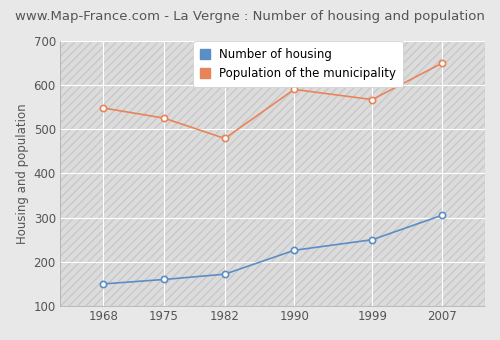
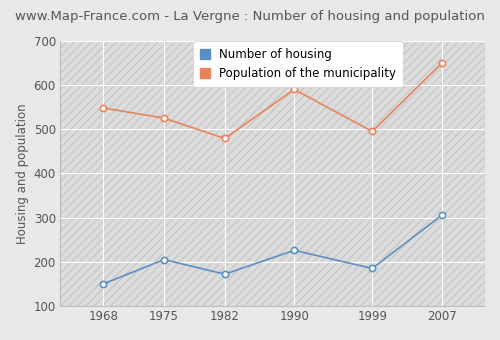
Number of housing/1975: 160 -> 205
Number of housing/1999: 250 -> 185
Population of the municipality/1999: 567 -> 495
